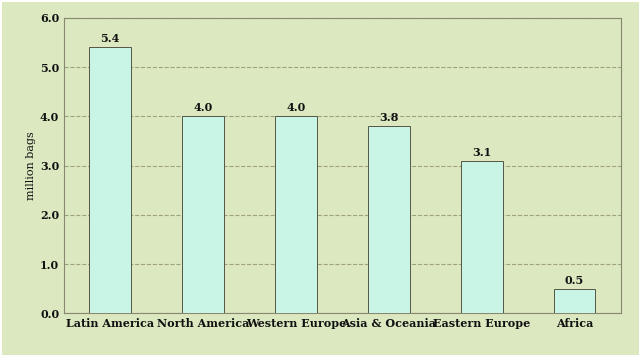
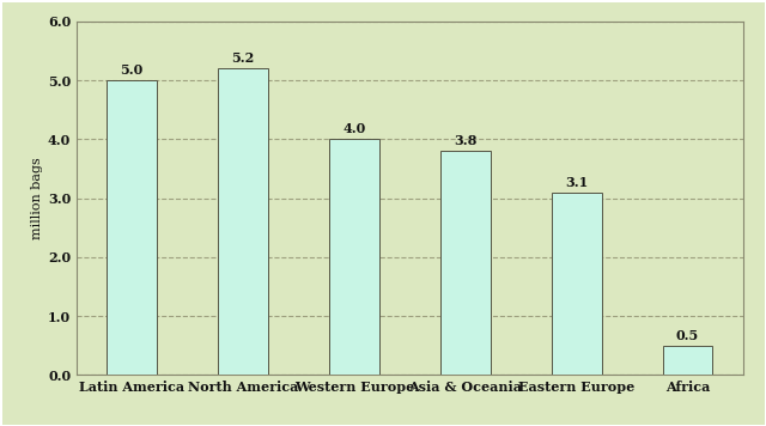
Latin America: 5.4 -> 5.0
North America: 4.0 -> 5.2
